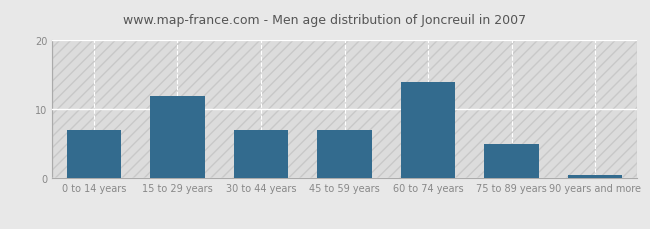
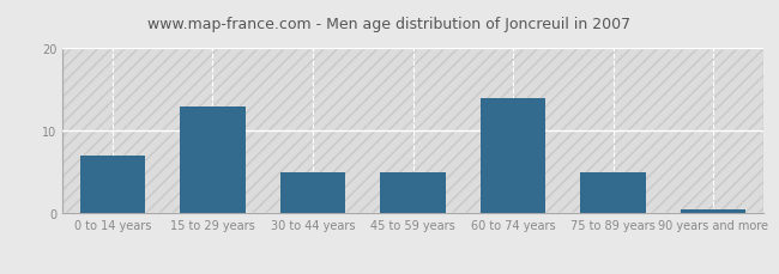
15 to 29 years: 12.0 -> 13.0
30 to 44 years: 7.0 -> 5.0
45 to 59 years: 7.0 -> 5.0
